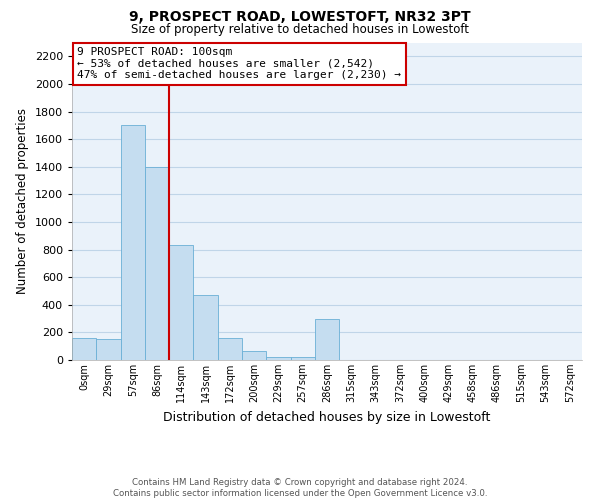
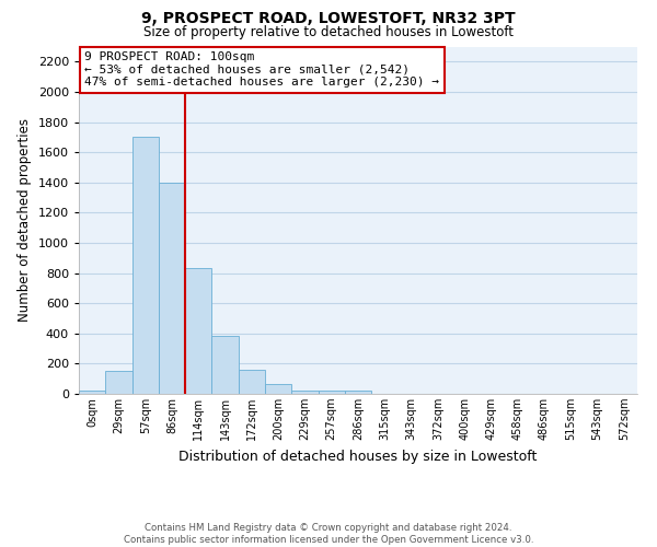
0sqm: 160 -> 20
143sqm: 470 -> 380
286sqm: 300 -> 20
